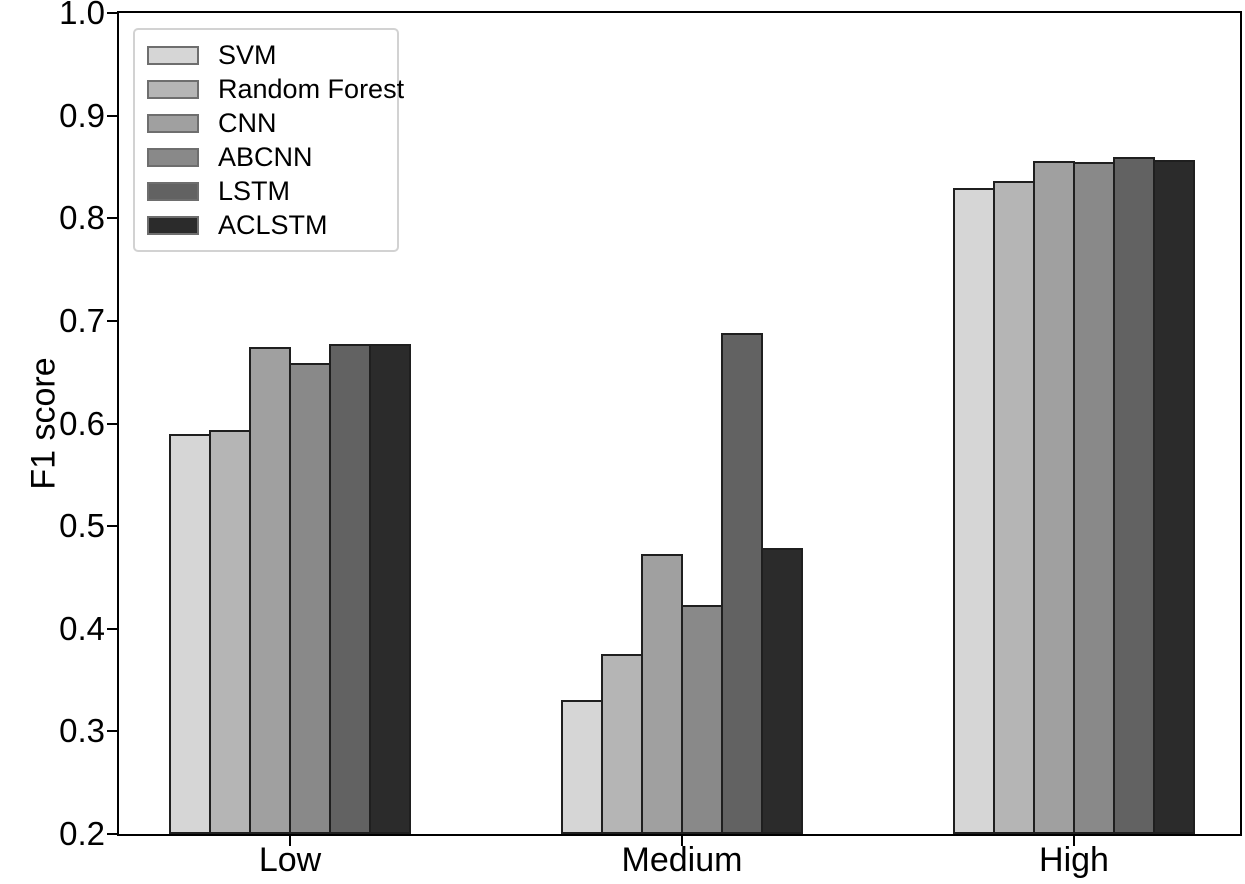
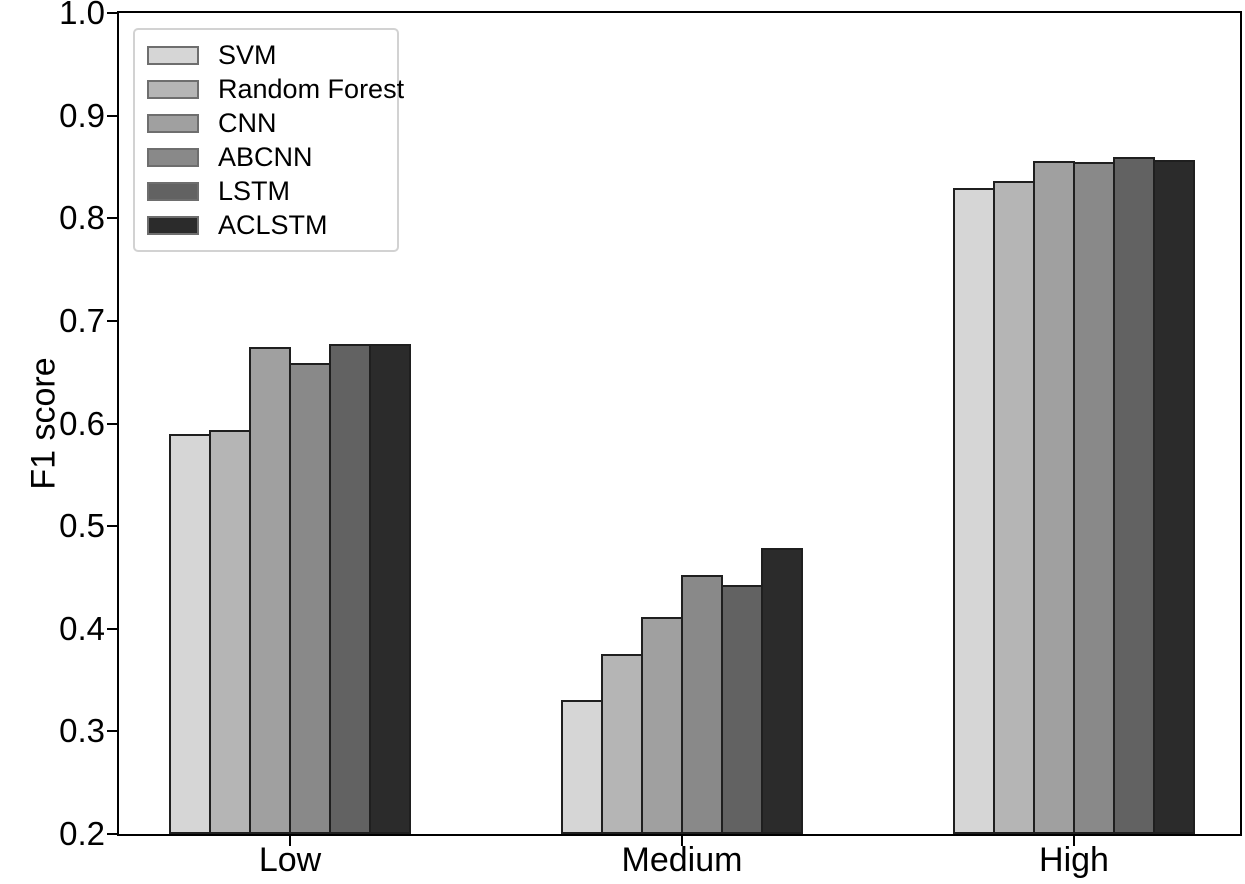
CNN/Medium: 0.473 -> 0.411
ABCNN/Medium: 0.423 -> 0.452
LSTM/Medium: 0.688 -> 0.443
